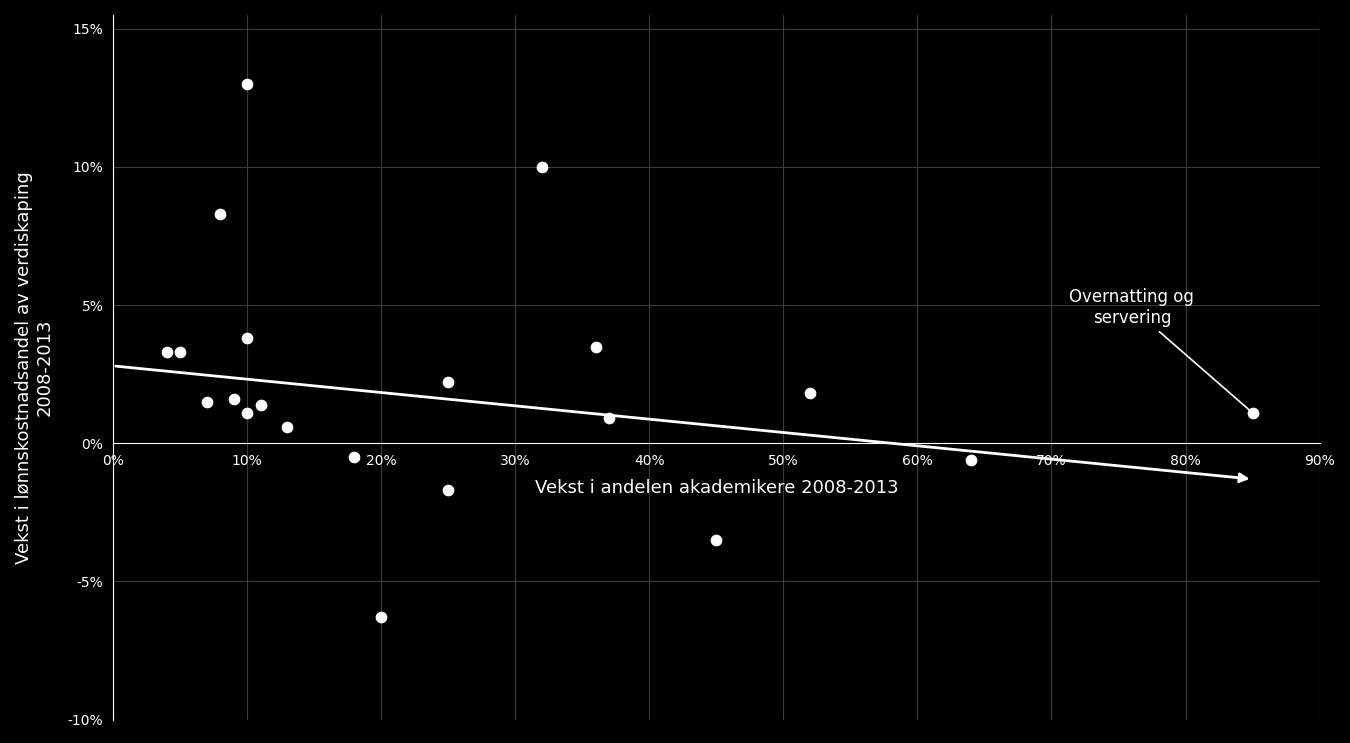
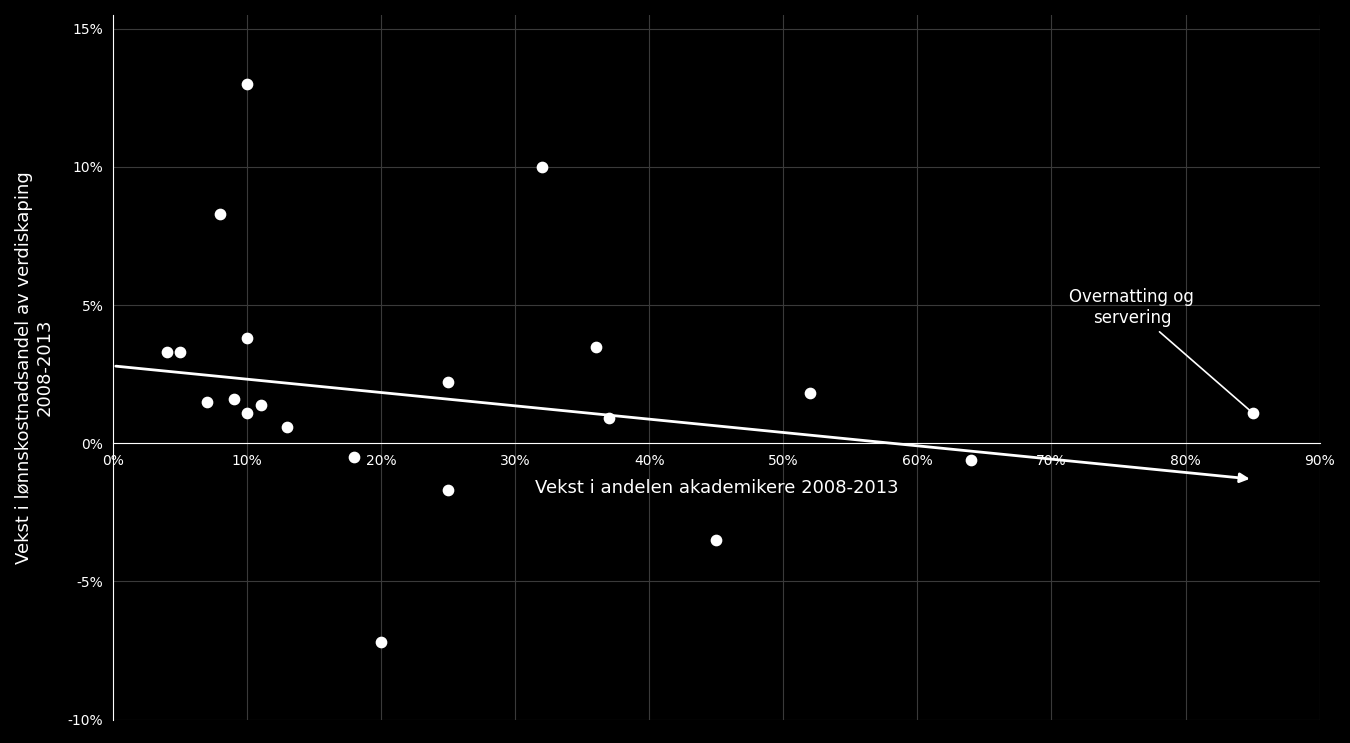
20%: -6.3% -> -7.2%
